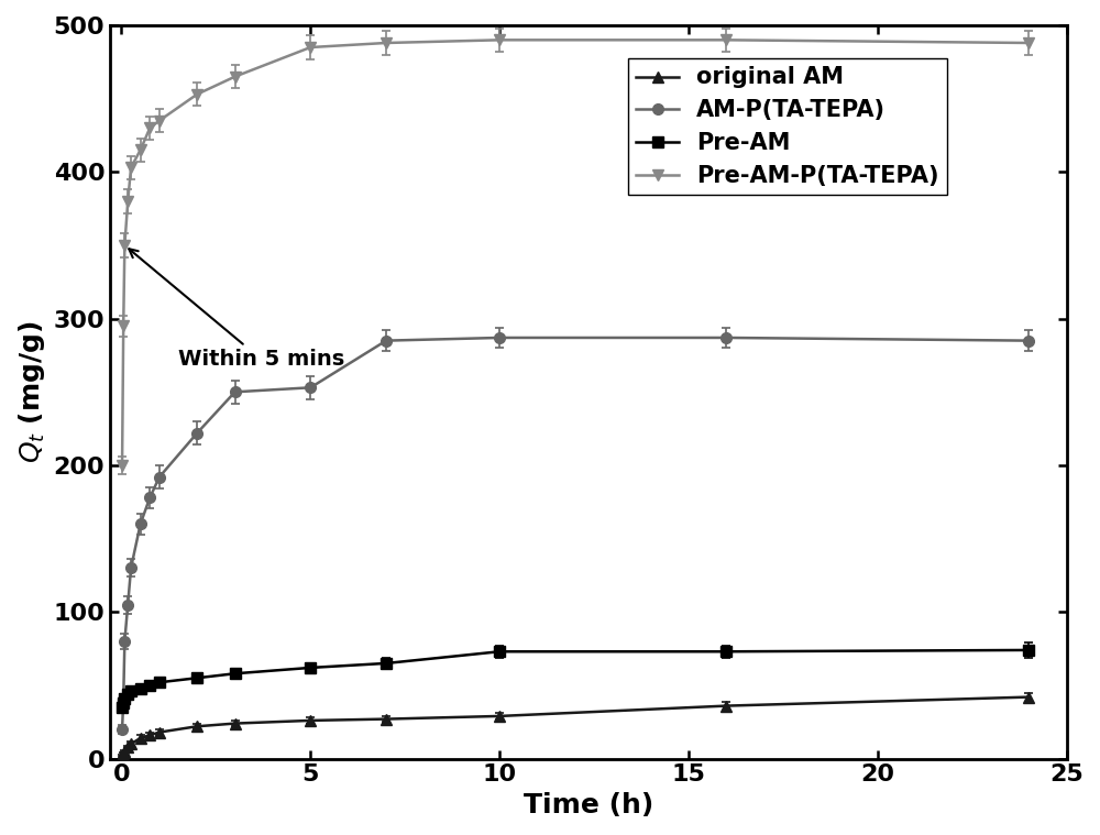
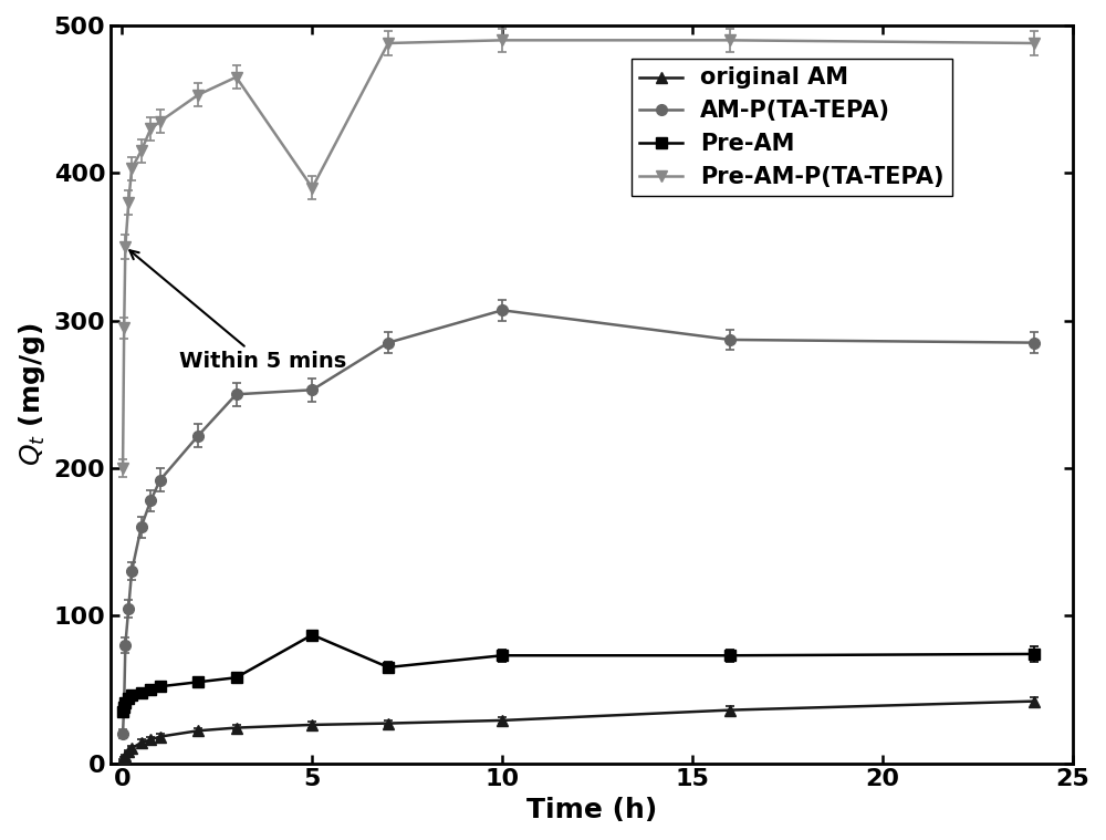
Pre-AM/5: 62 -> 87
Pre-AM-P(TA-TEPA)/5: 485 -> 390
AM-P(TA-TEPA)/10: 287 -> 307
